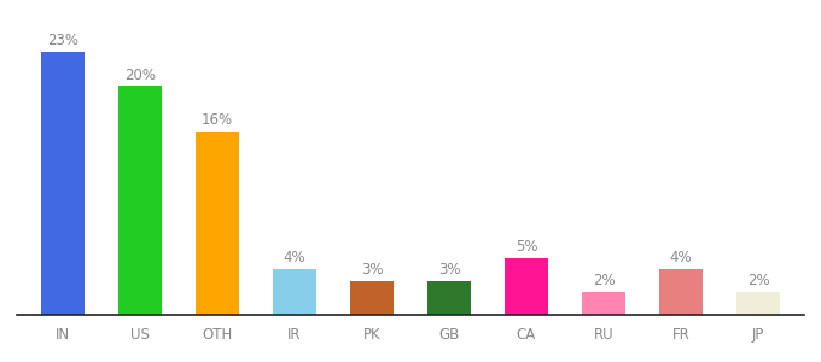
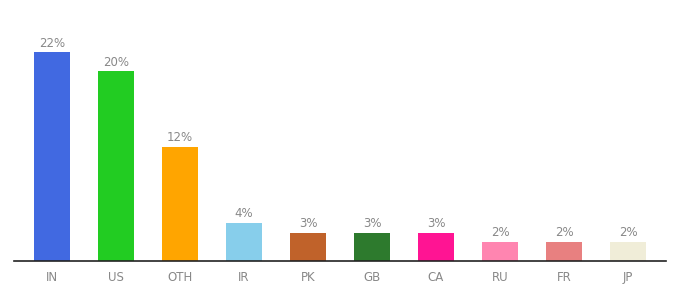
IN: 23% -> 22%
OTH: 16% -> 12%
CA: 5% -> 3%
FR: 4% -> 2%
